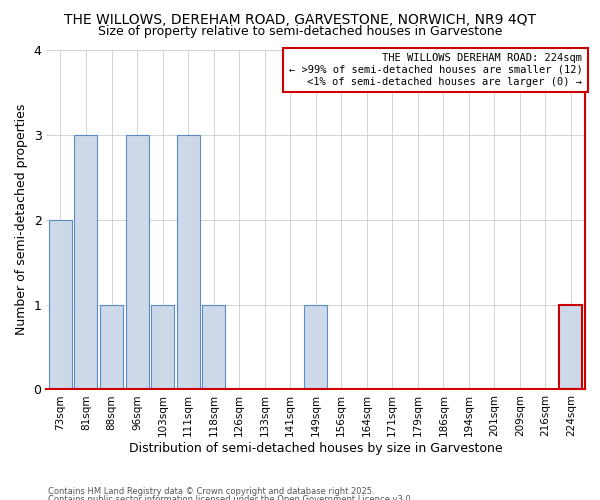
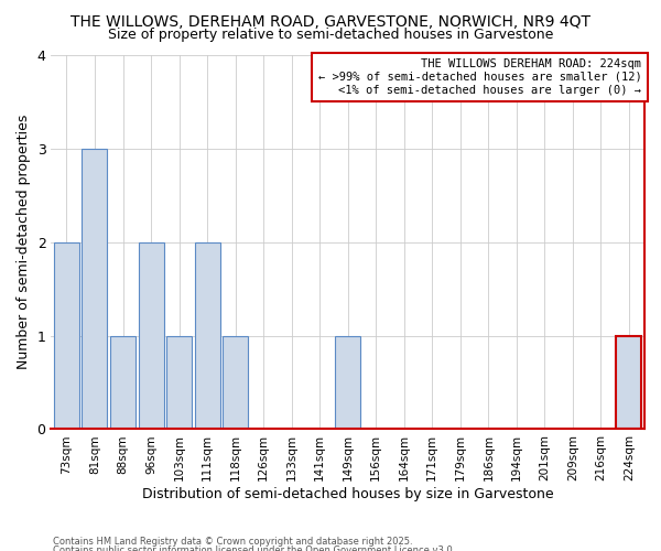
96sqm: 3 -> 2
111sqm: 3 -> 2
